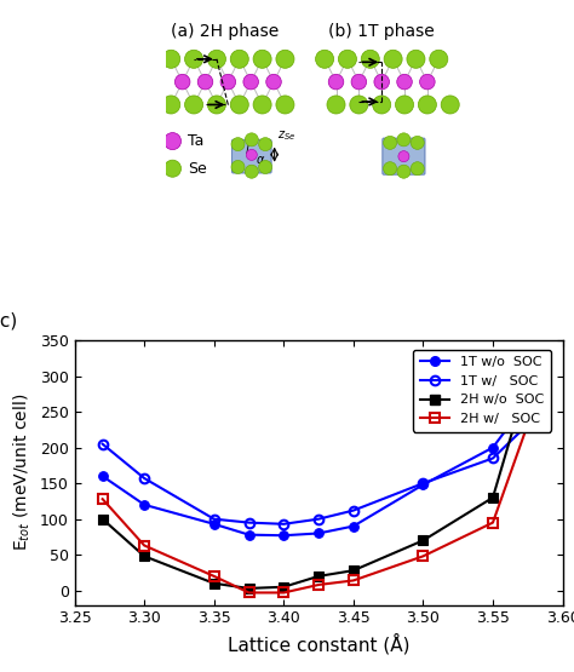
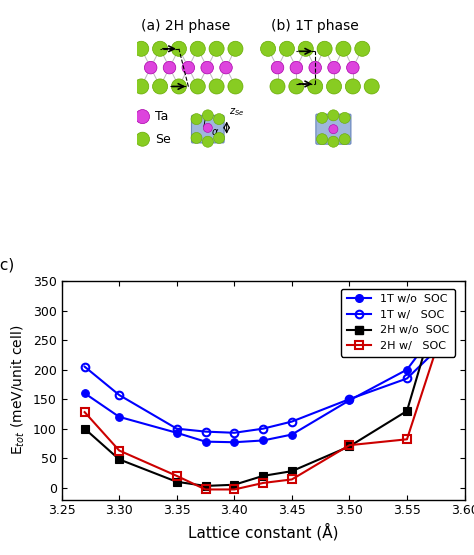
2H w/ SOC/3.50: 48 -> 72
2H w/ SOC/3.55: 95 -> 82
